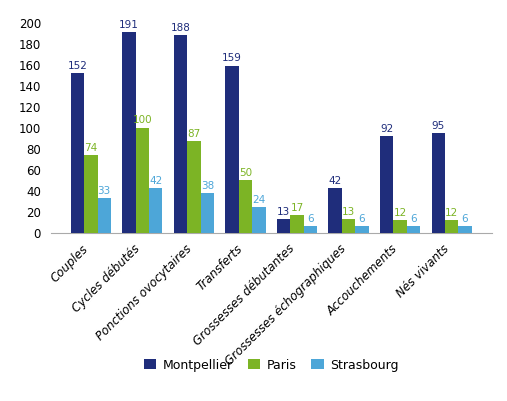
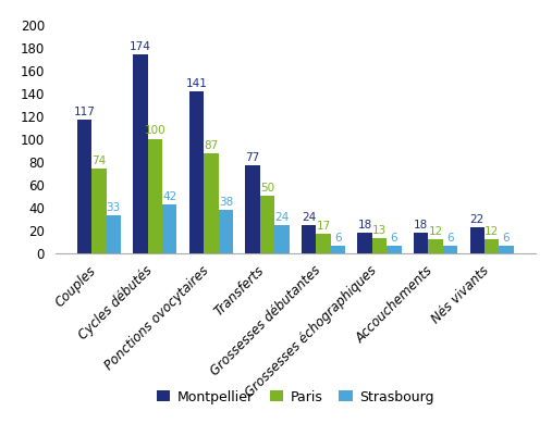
Montpellier/Couples: 152 -> 117
Montpellier/Cycles débutés: 191 -> 174
Montpellier/Ponctions ovocytaires: 188 -> 141
Montpellier/Transferts: 159 -> 77
Montpellier/Grossesses débutantes: 13 -> 24
Montpellier/Grossesses échographiques: 42 -> 18
Montpellier/Accouchements: 92 -> 18
Montpellier/Nés vivants: 95 -> 22
